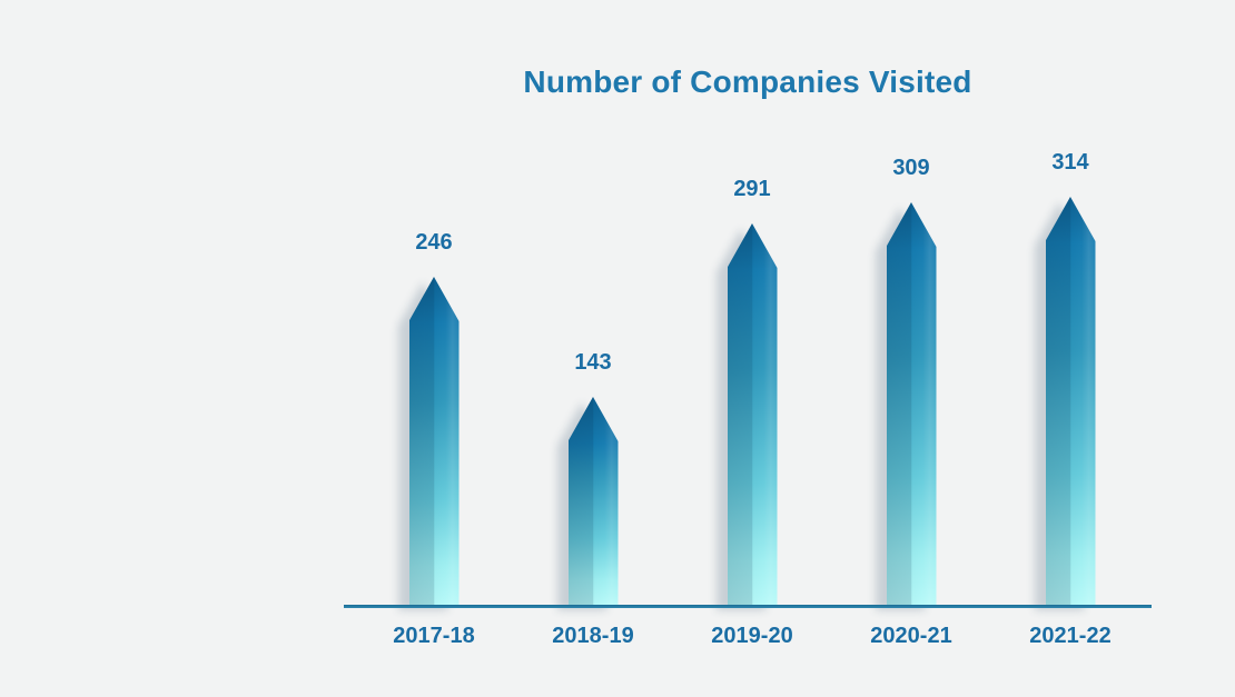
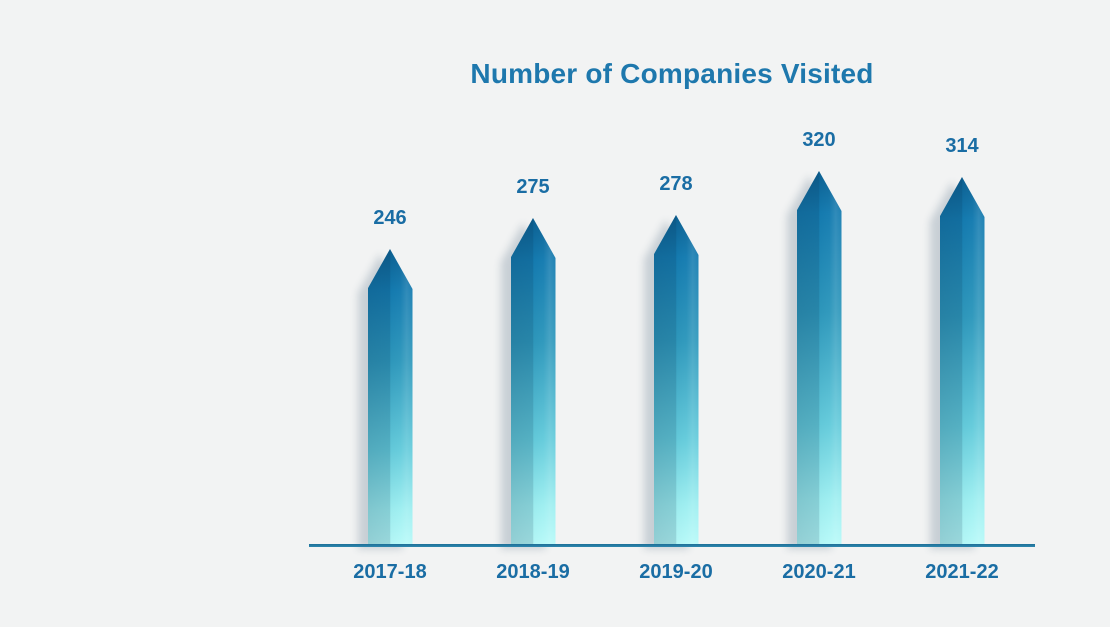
2018-19: 143 -> 275
2019-20: 291 -> 278
2020-21: 309 -> 320
